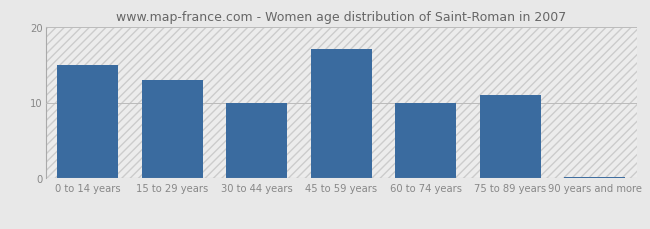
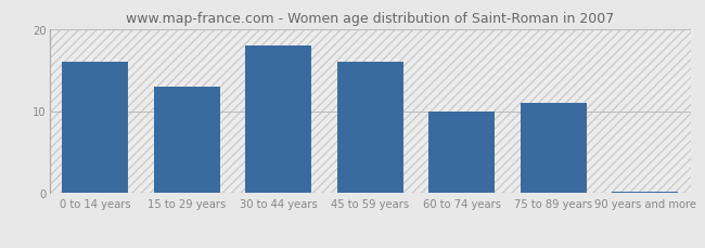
0 to 14 years: 15.0 -> 16.0
30 to 44 years: 10.0 -> 18.0
45 to 59 years: 17.0 -> 16.0
